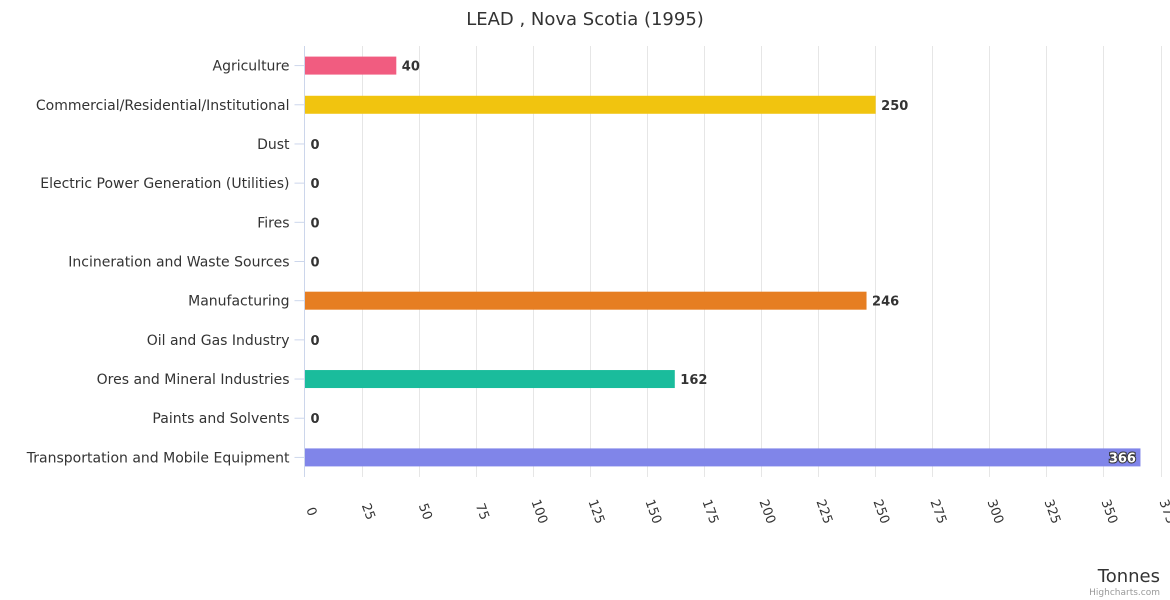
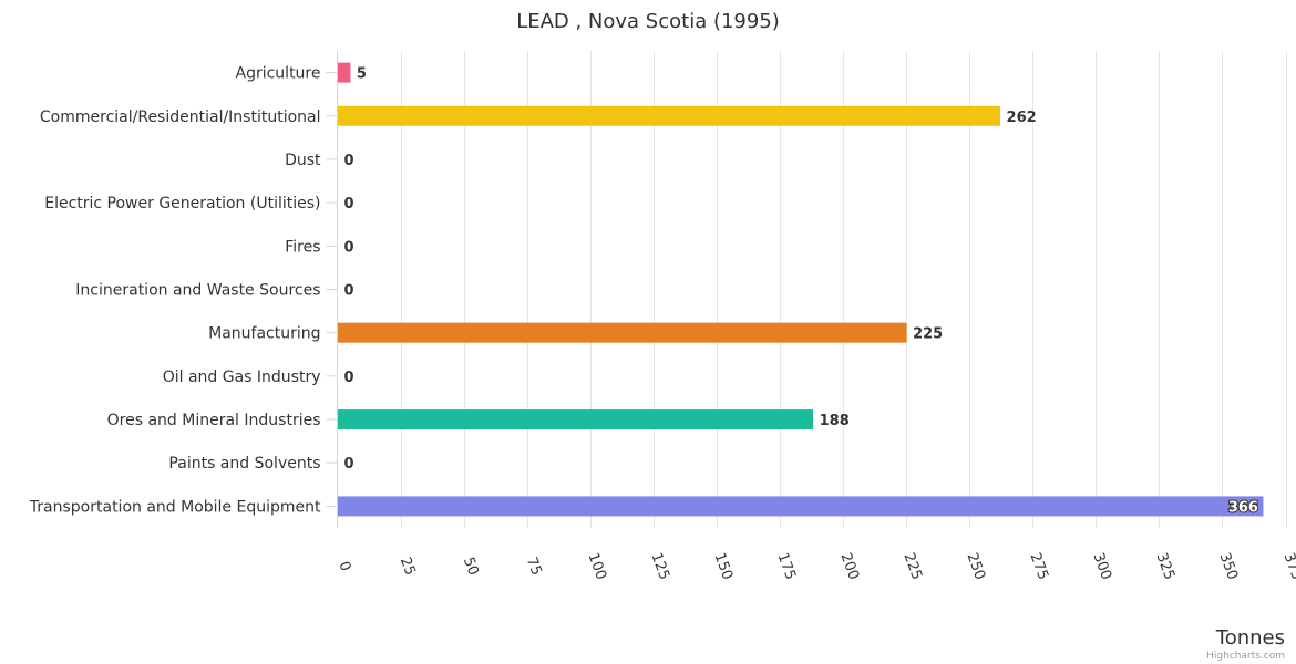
Agriculture: 40 -> 5
Commercial/Residential/Institutional: 250 -> 262
Manufacturing: 246 -> 225
Ores and Mineral Industries: 162 -> 188
